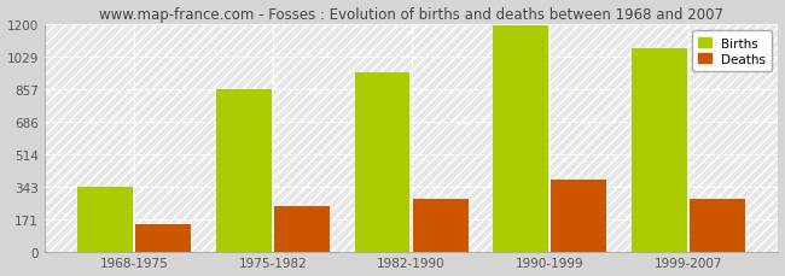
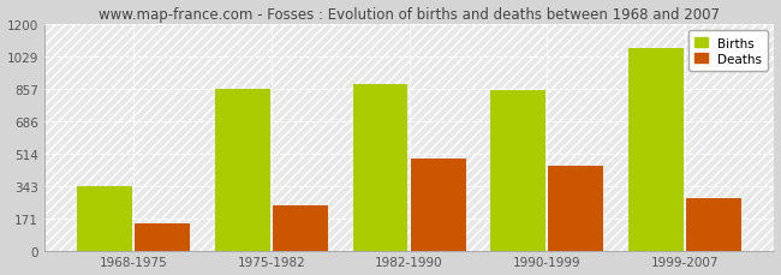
Births/1982-1990: 940 -> 880
Deaths/1982-1990: 280 -> 490
Births/1990-1999: 1200 -> 850
Deaths/1990-1999: 380 -> 450
